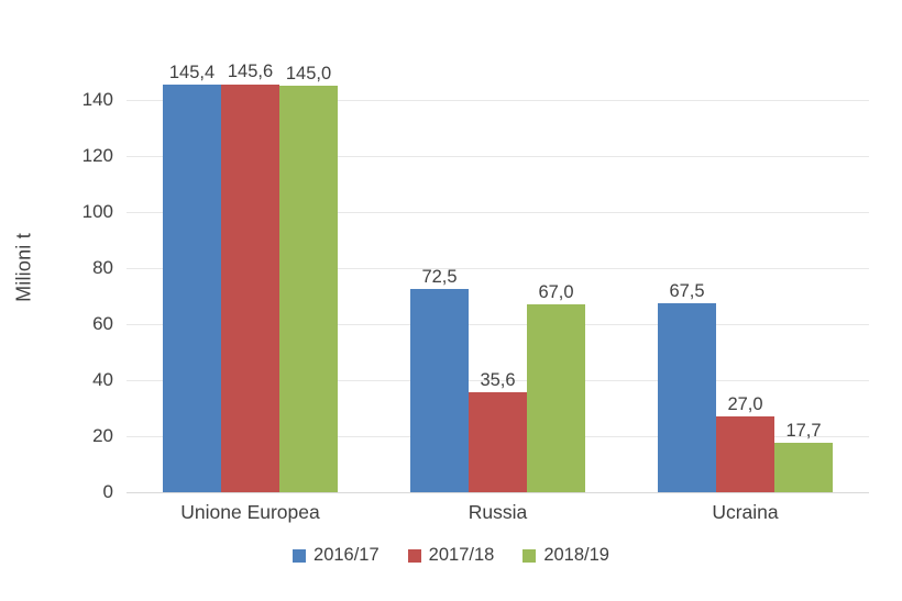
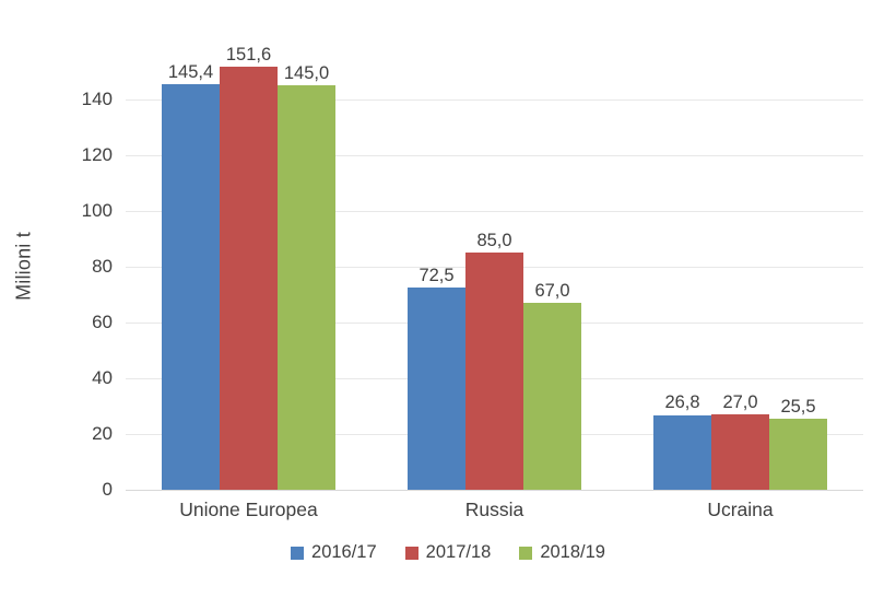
2017/18/Unione Europea: 145,6 -> 151,6
2017/18/Russia: 35,6 -> 85,0
2016/17/Ucraina: 67,5 -> 26,8
2018/19/Ucraina: 17,7 -> 25,5
